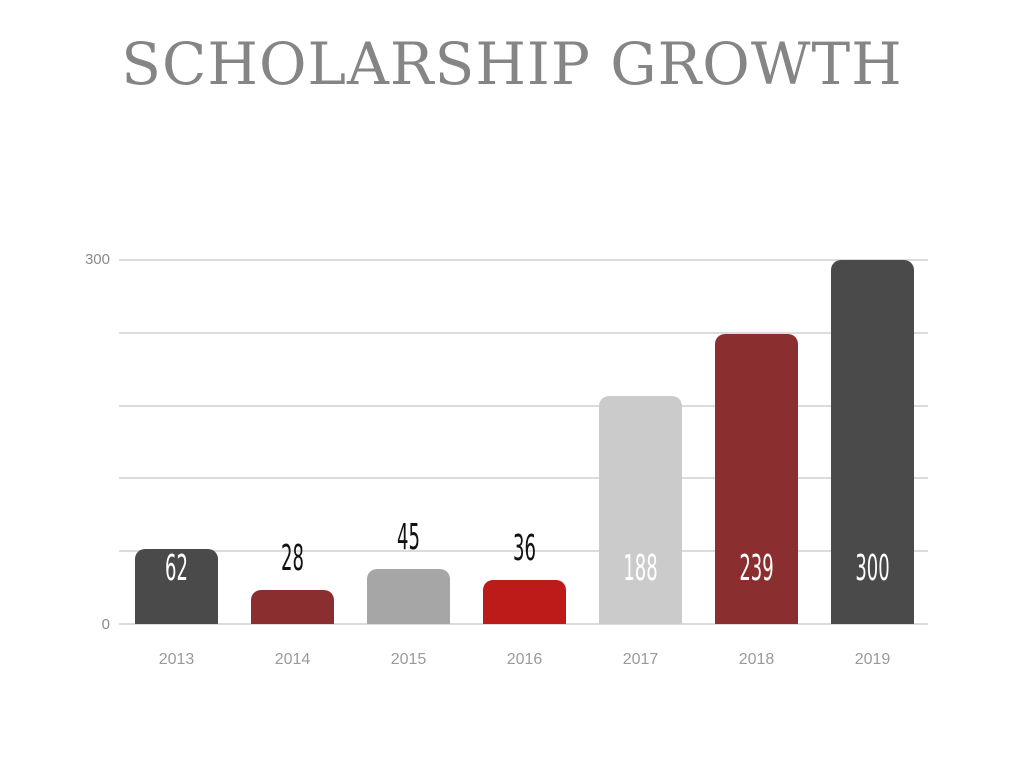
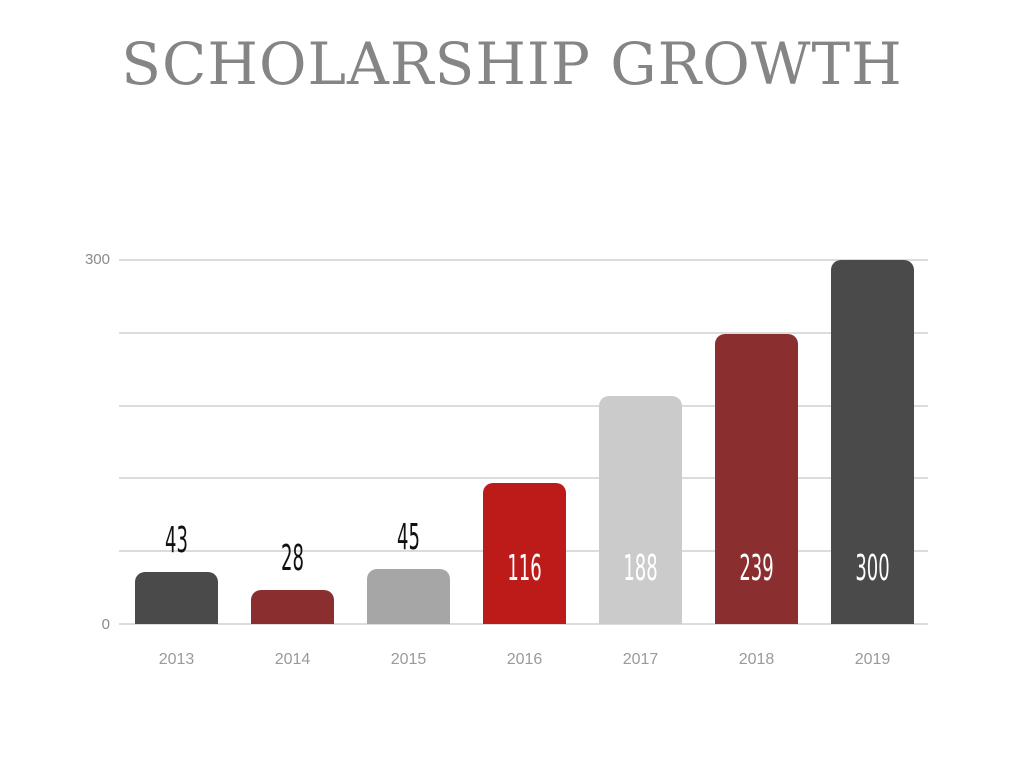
2013: 62 -> 43
2016: 36 -> 116
